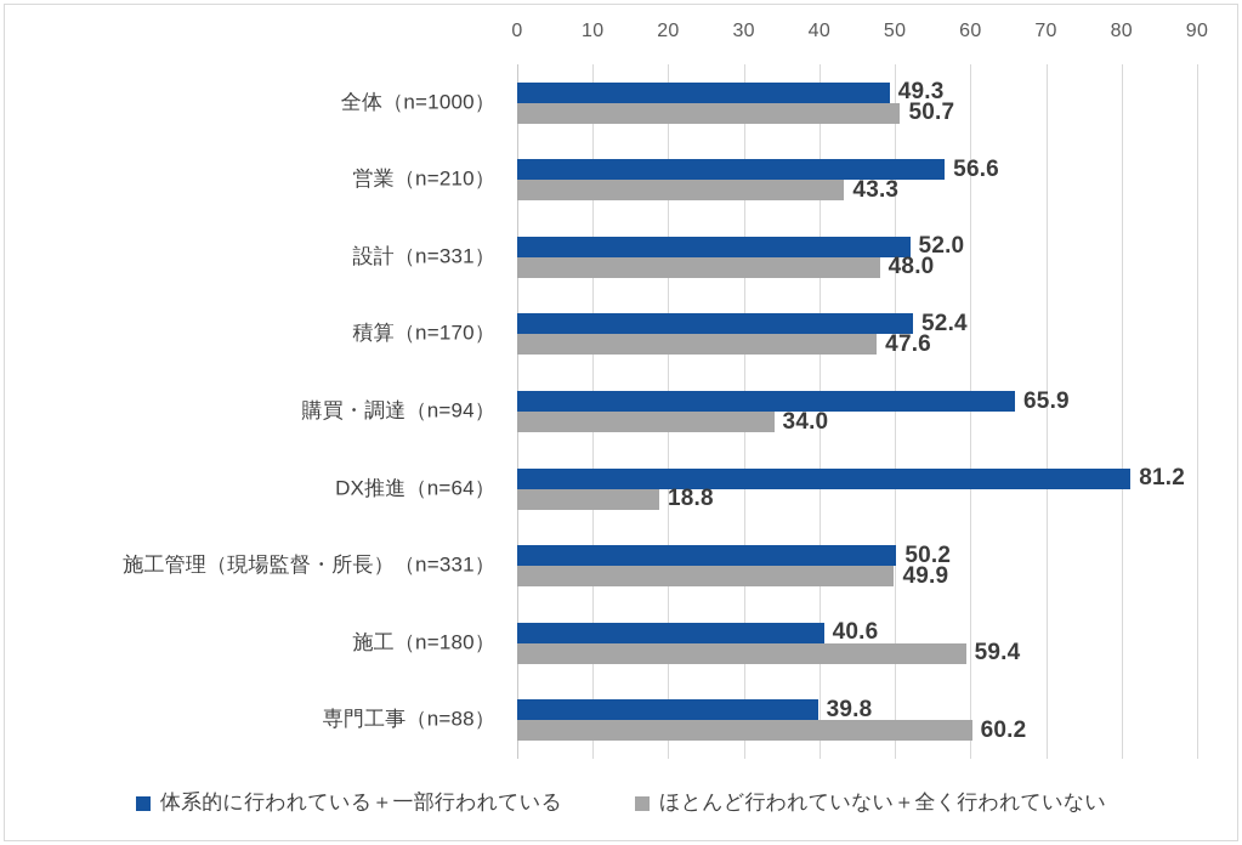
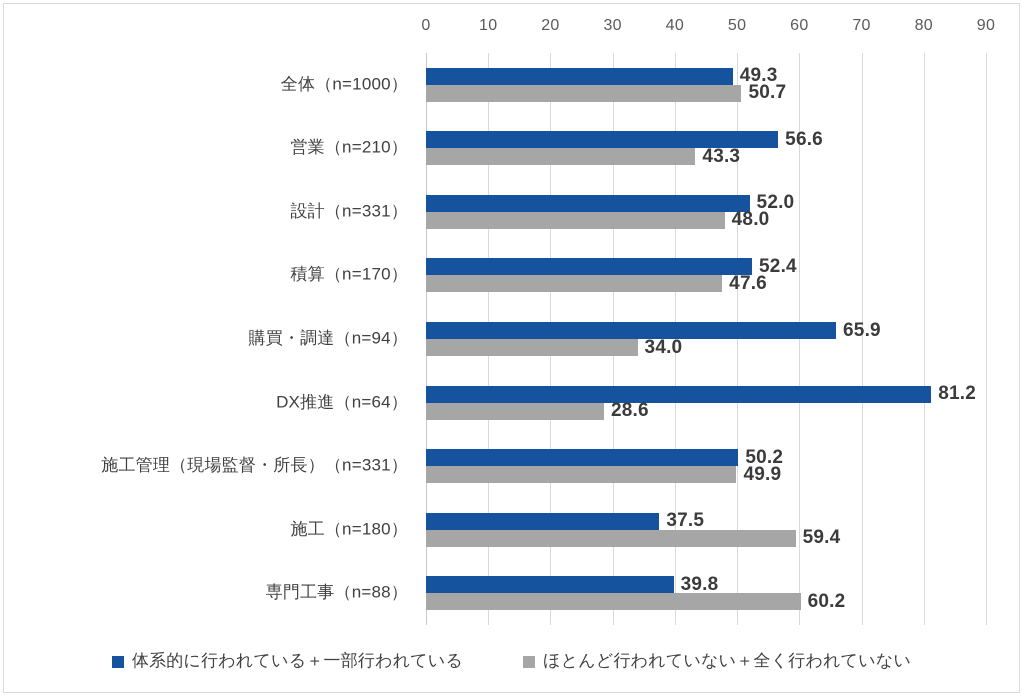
ほとんど行われていない＋全く行われていない/DX推進（n=64）: 18.8 -> 28.6
体系的に行われている＋一部行われている/施工（n=180）: 40.6 -> 37.5
